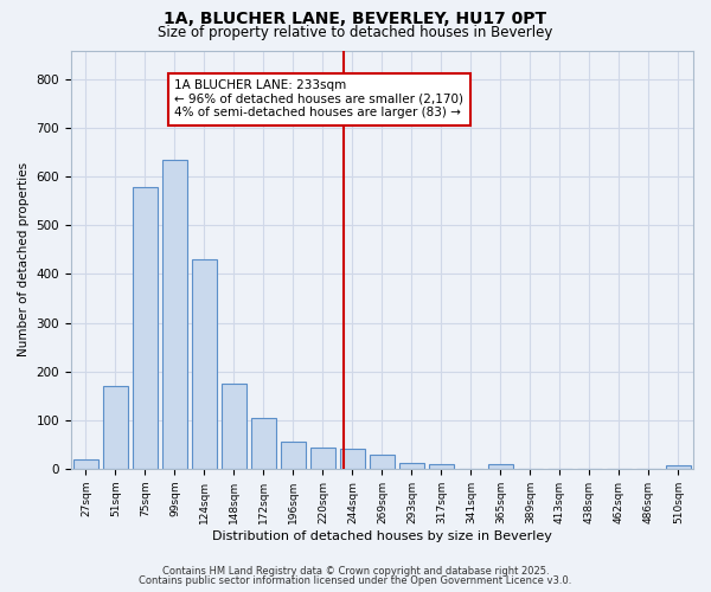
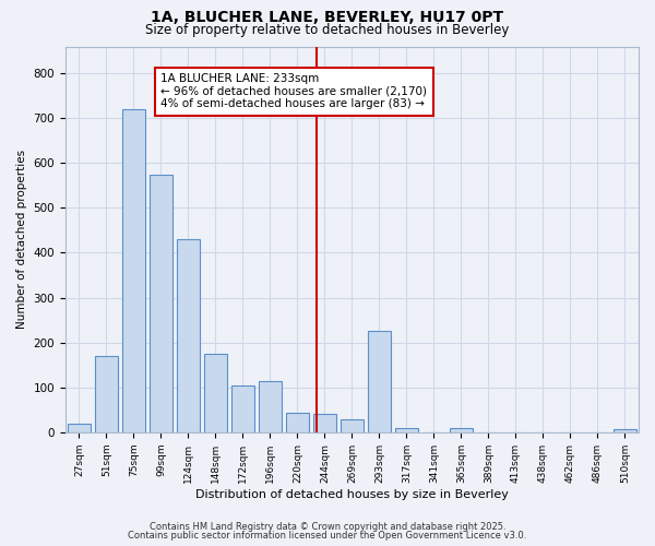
75sqm: 580 -> 720
99sqm: 635 -> 575
196sqm: 55 -> 115
293sqm: 13 -> 225
